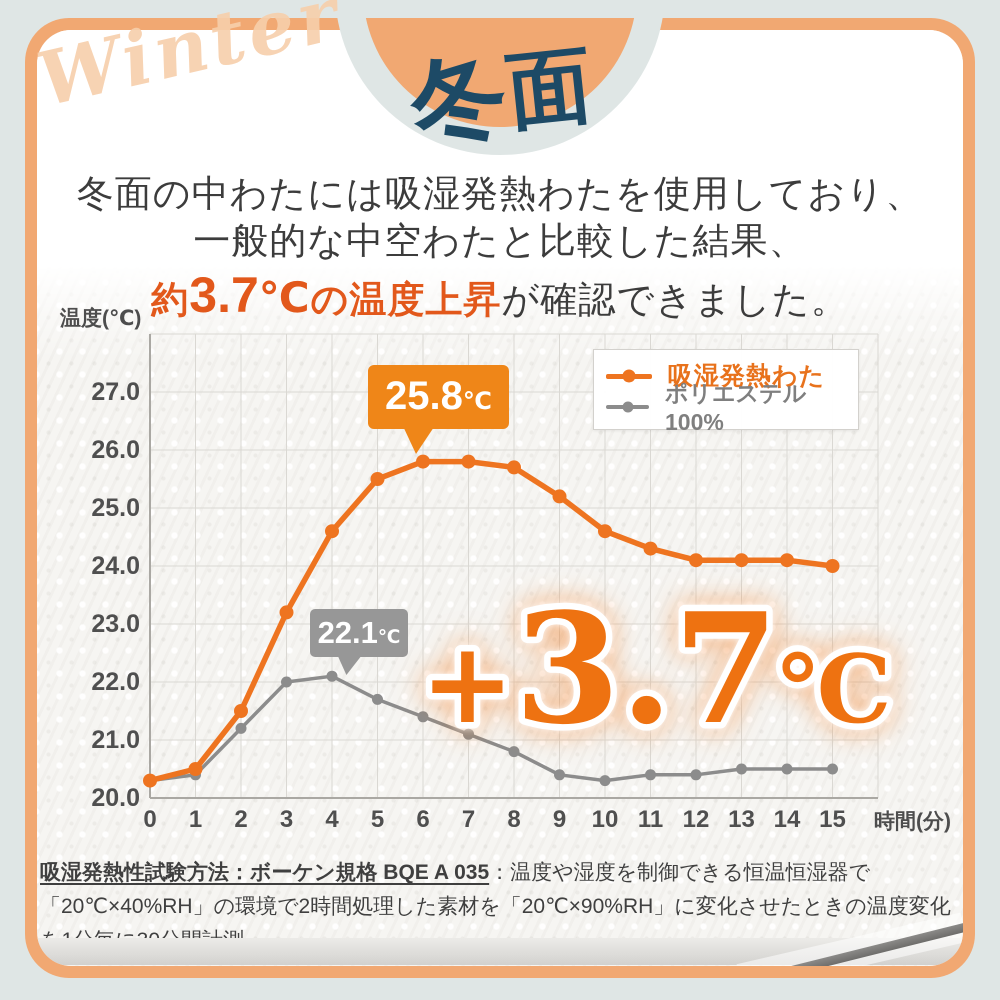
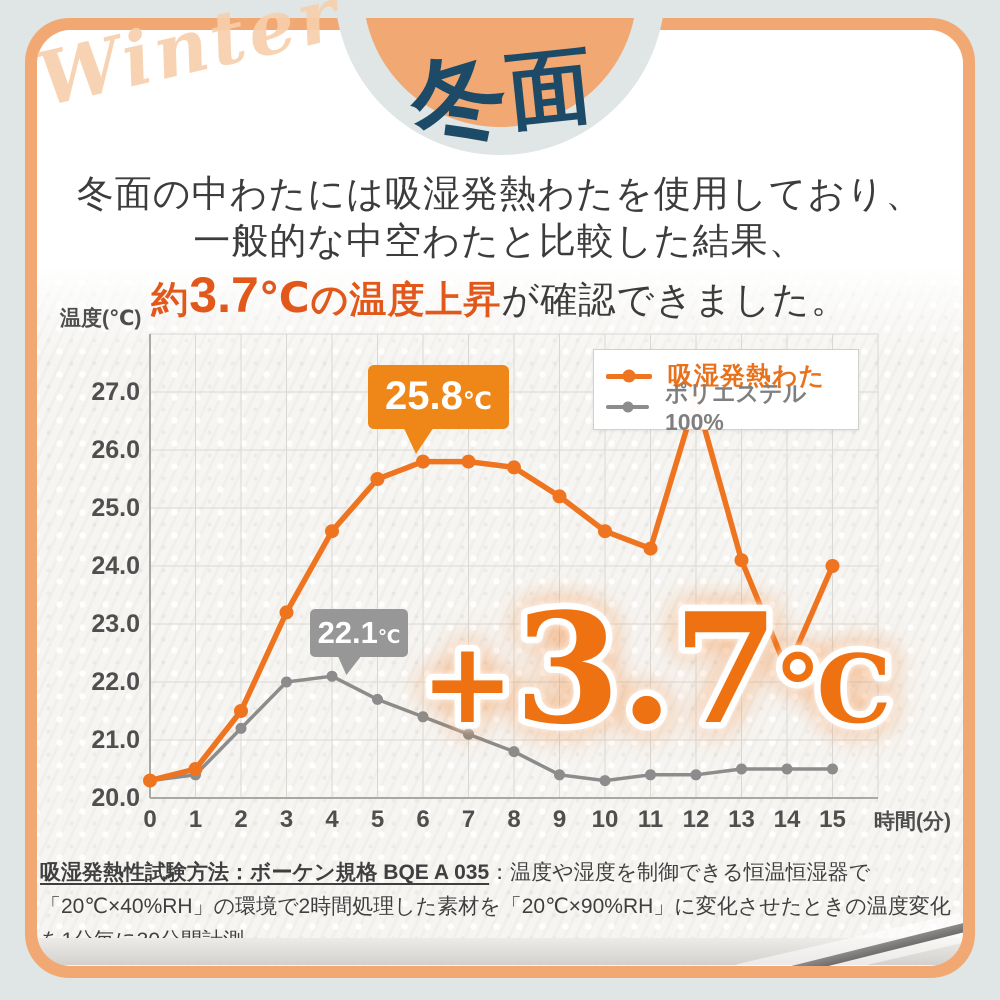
吸湿発熱わた/12: 24.1 -> 26.9
吸湿発熱わた/14: 24.1 -> 22.2
